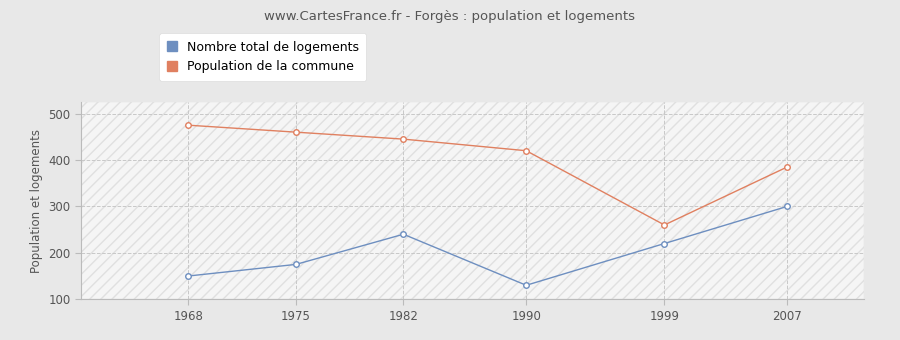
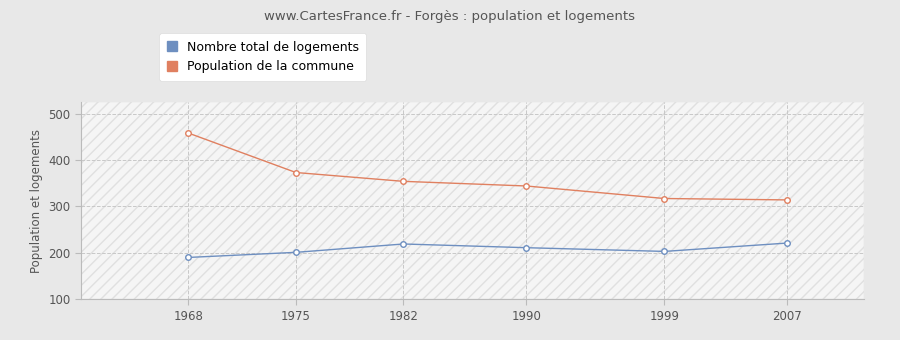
Nombre total de logements/1968: 150 -> 190
Population de la commune/1968: 475 -> 458
Nombre total de logements/1975: 175 -> 201
Population de la commune/1975: 460 -> 373
Nombre total de logements/1982: 240 -> 219
Population de la commune/1982: 445 -> 354
Nombre total de logements/1990: 130 -> 211
Population de la commune/1990: 420 -> 344
Nombre total de logements/1999: 220 -> 203
Population de la commune/1999: 260 -> 317
Nombre total de logements/2007: 300 -> 221
Population de la commune/2007: 385 -> 314
